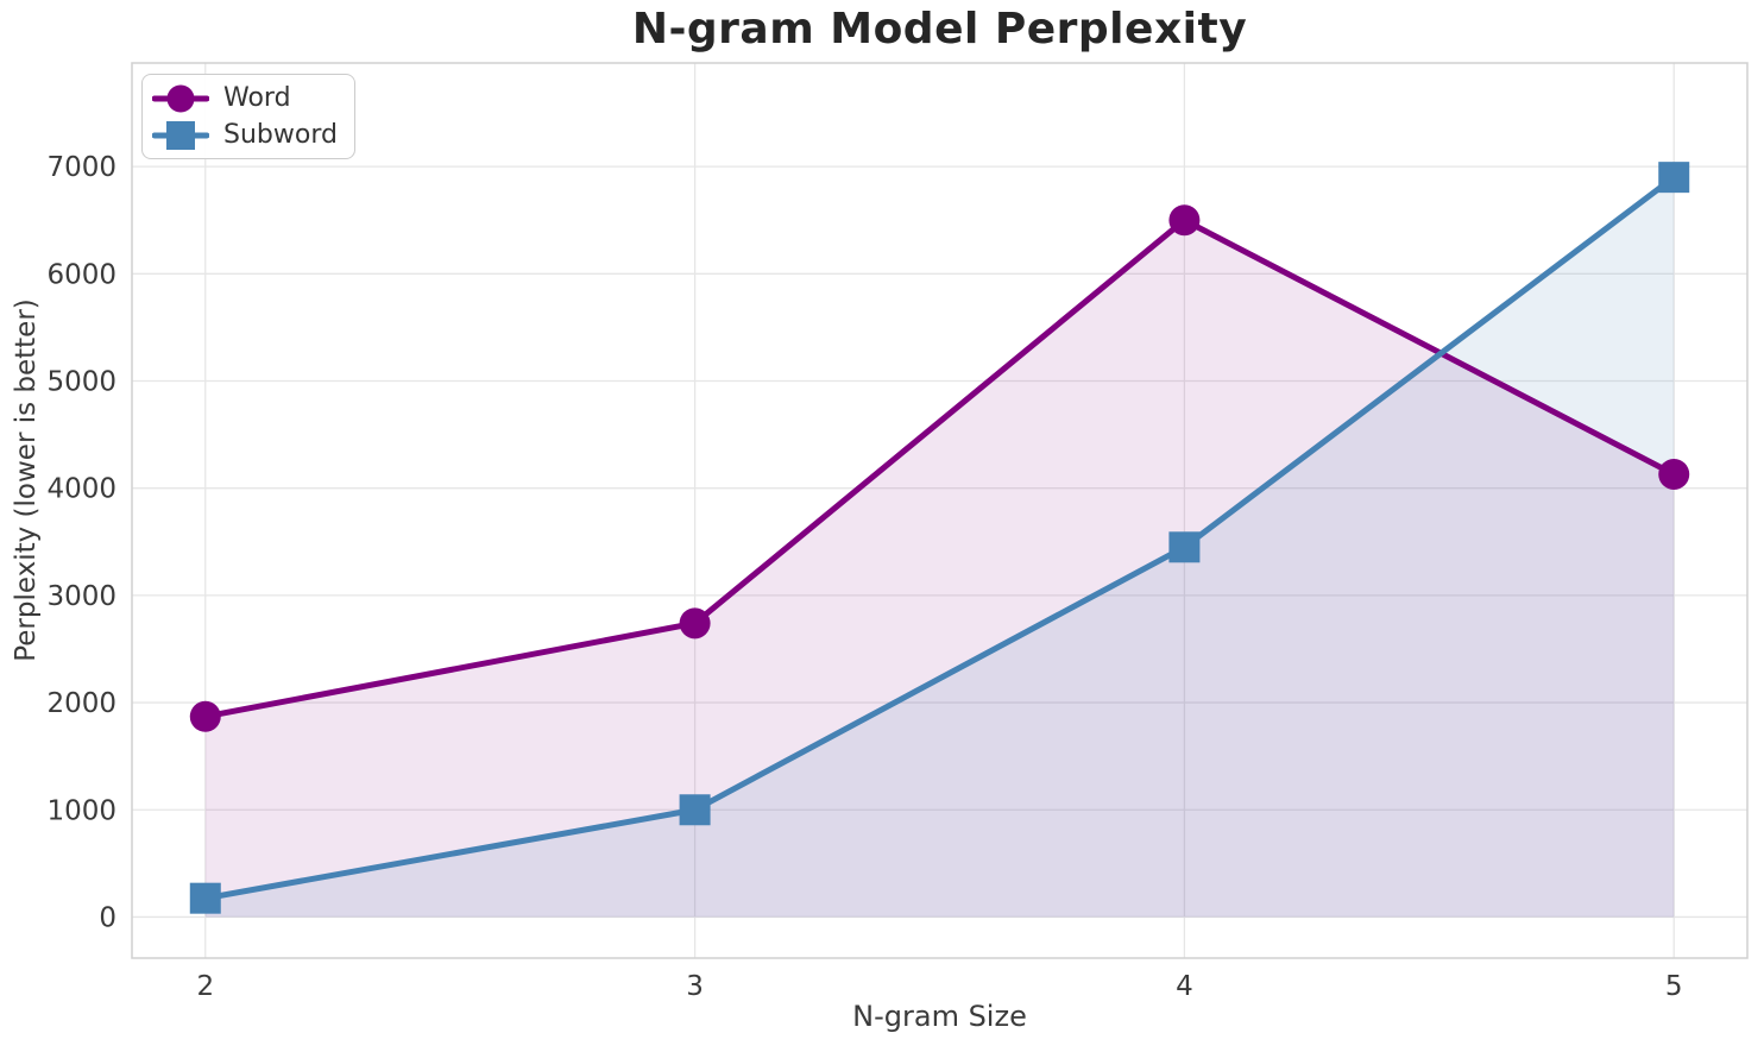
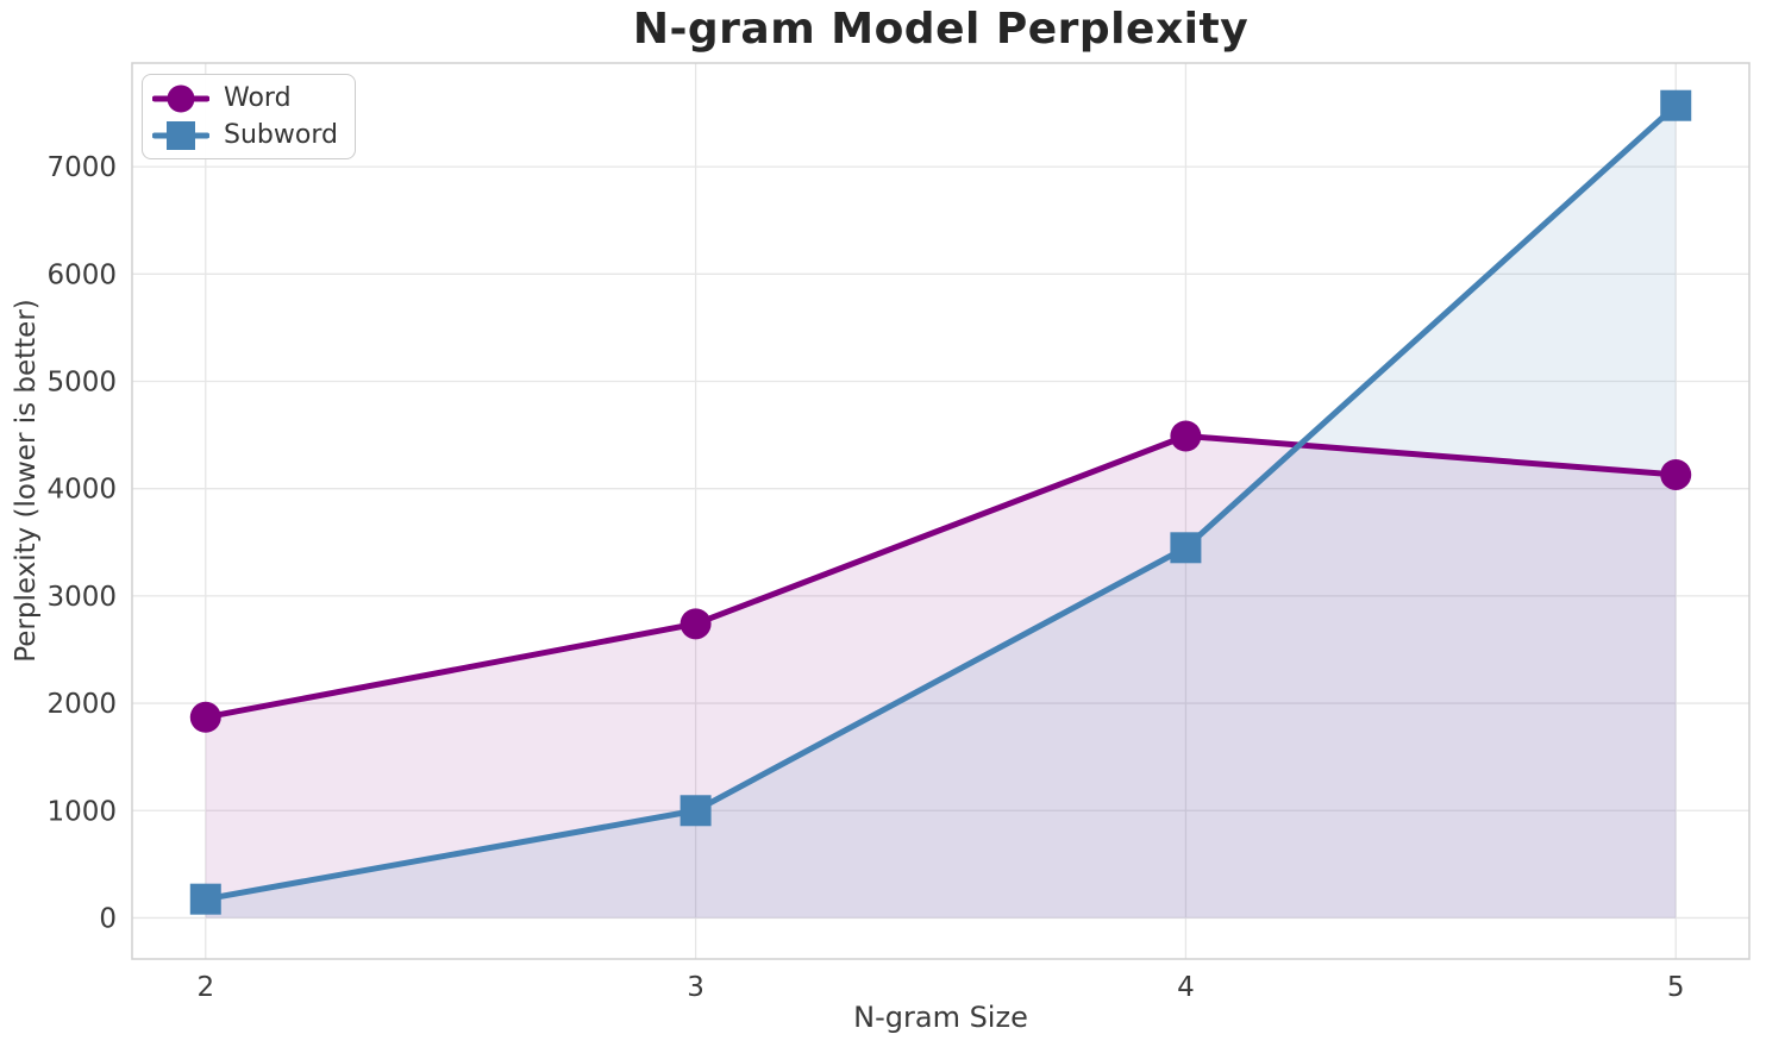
Word/4: 6500 -> 4500
Subword/5: 6900 -> 7600
